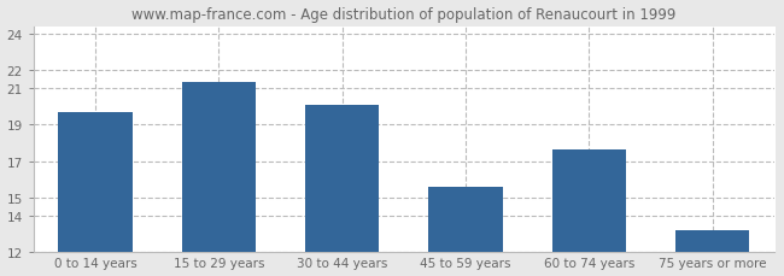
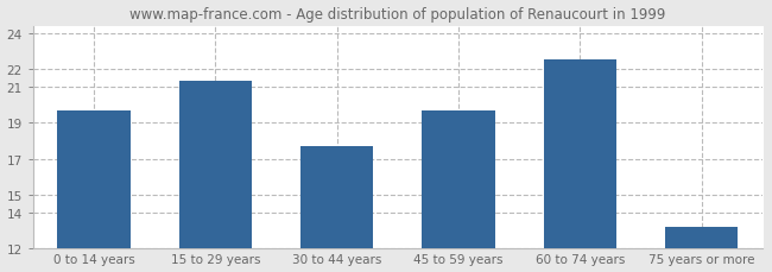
30 to 44 years: 20.1 -> 17.7
45 to 59 years: 15.6 -> 19.7
60 to 74 years: 17.6 -> 22.5
